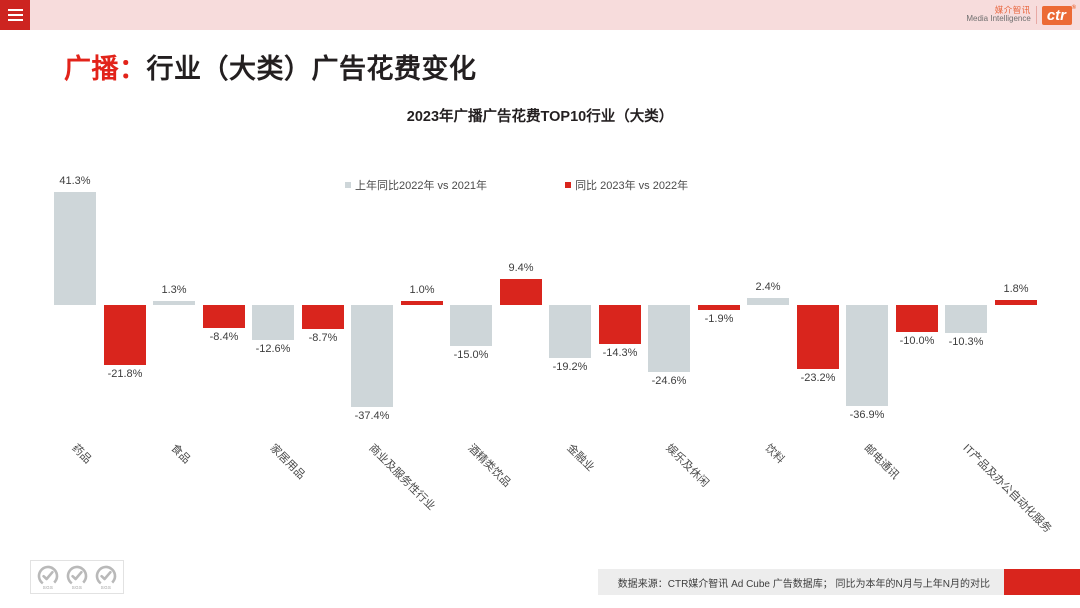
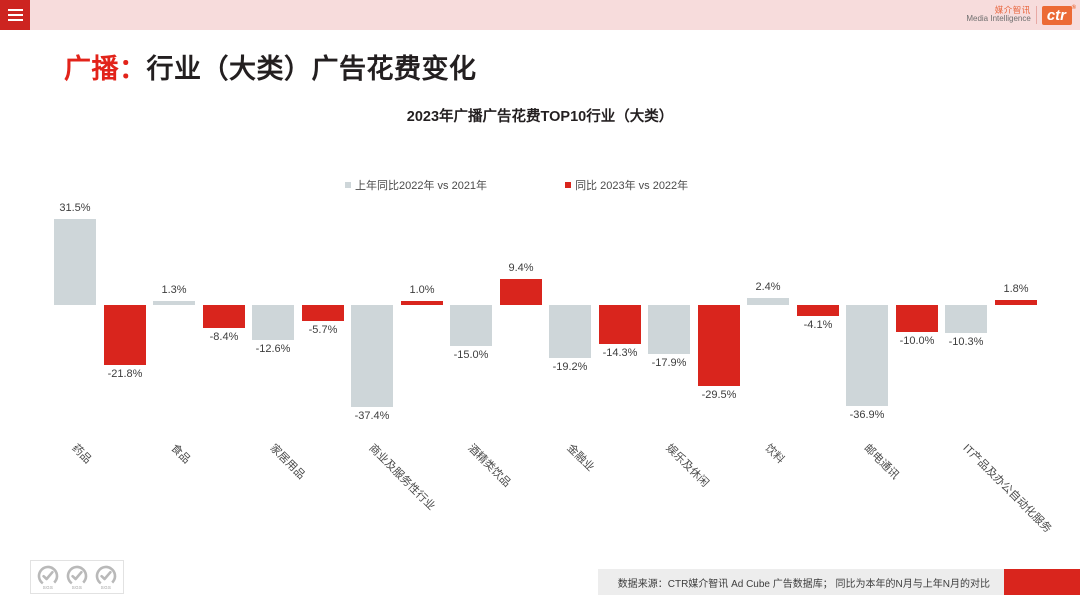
上年同比2022年 vs 2021年/药品: 41.3% -> 31.5%
同比 2023年 vs 2022年/家居用品: -8.7% -> -5.7%
上年同比2022年 vs 2021年/娱乐及休闲: -24.6% -> -17.9%
同比 2023年 vs 2022年/娱乐及休闲: -1.9% -> -29.5%
同比 2023年 vs 2022年/饮料: -23.2% -> -4.1%
